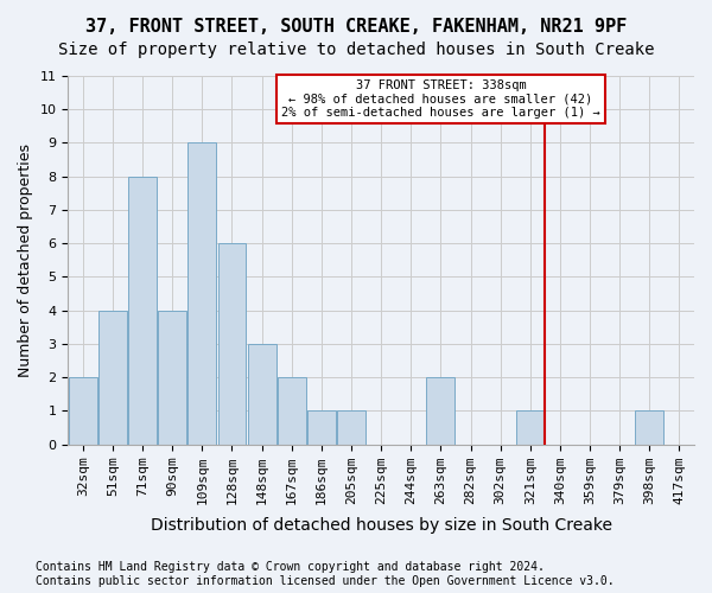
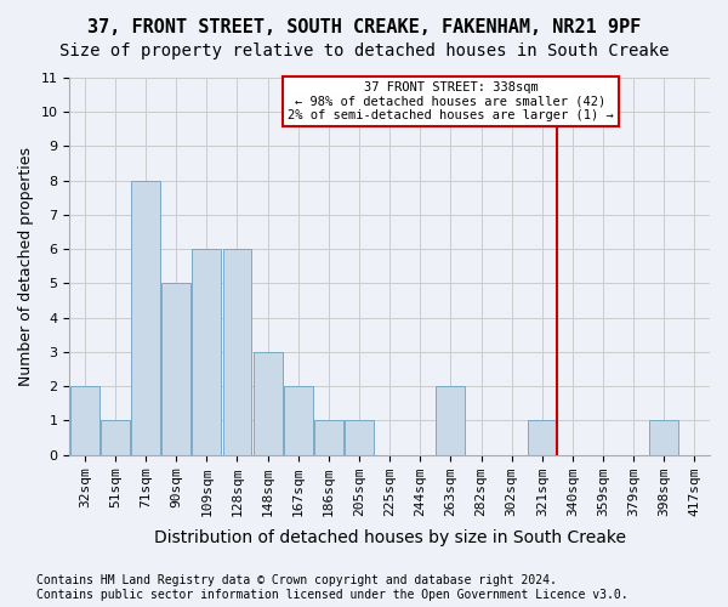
51sqm: 4 -> 1
90sqm: 4 -> 5
109sqm: 9 -> 6
